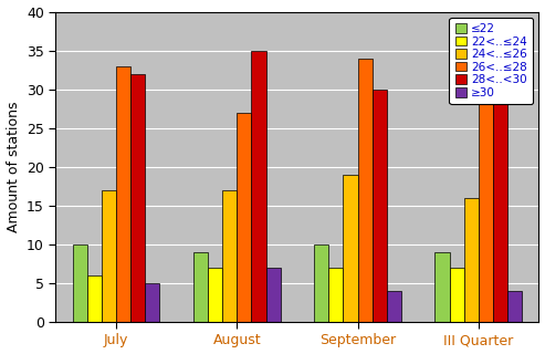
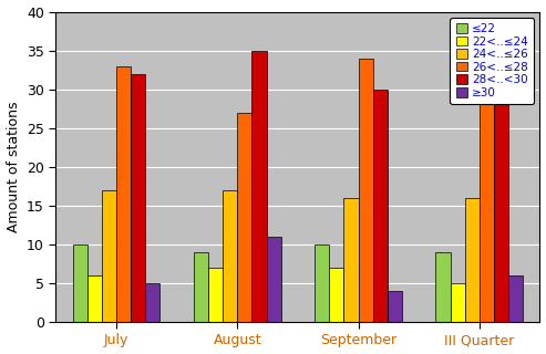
≥30/August: 7 -> 11
24<..≤26/September: 19 -> 16
22<..≤24/III Quarter: 7 -> 5
≥30/III Quarter: 4 -> 6
